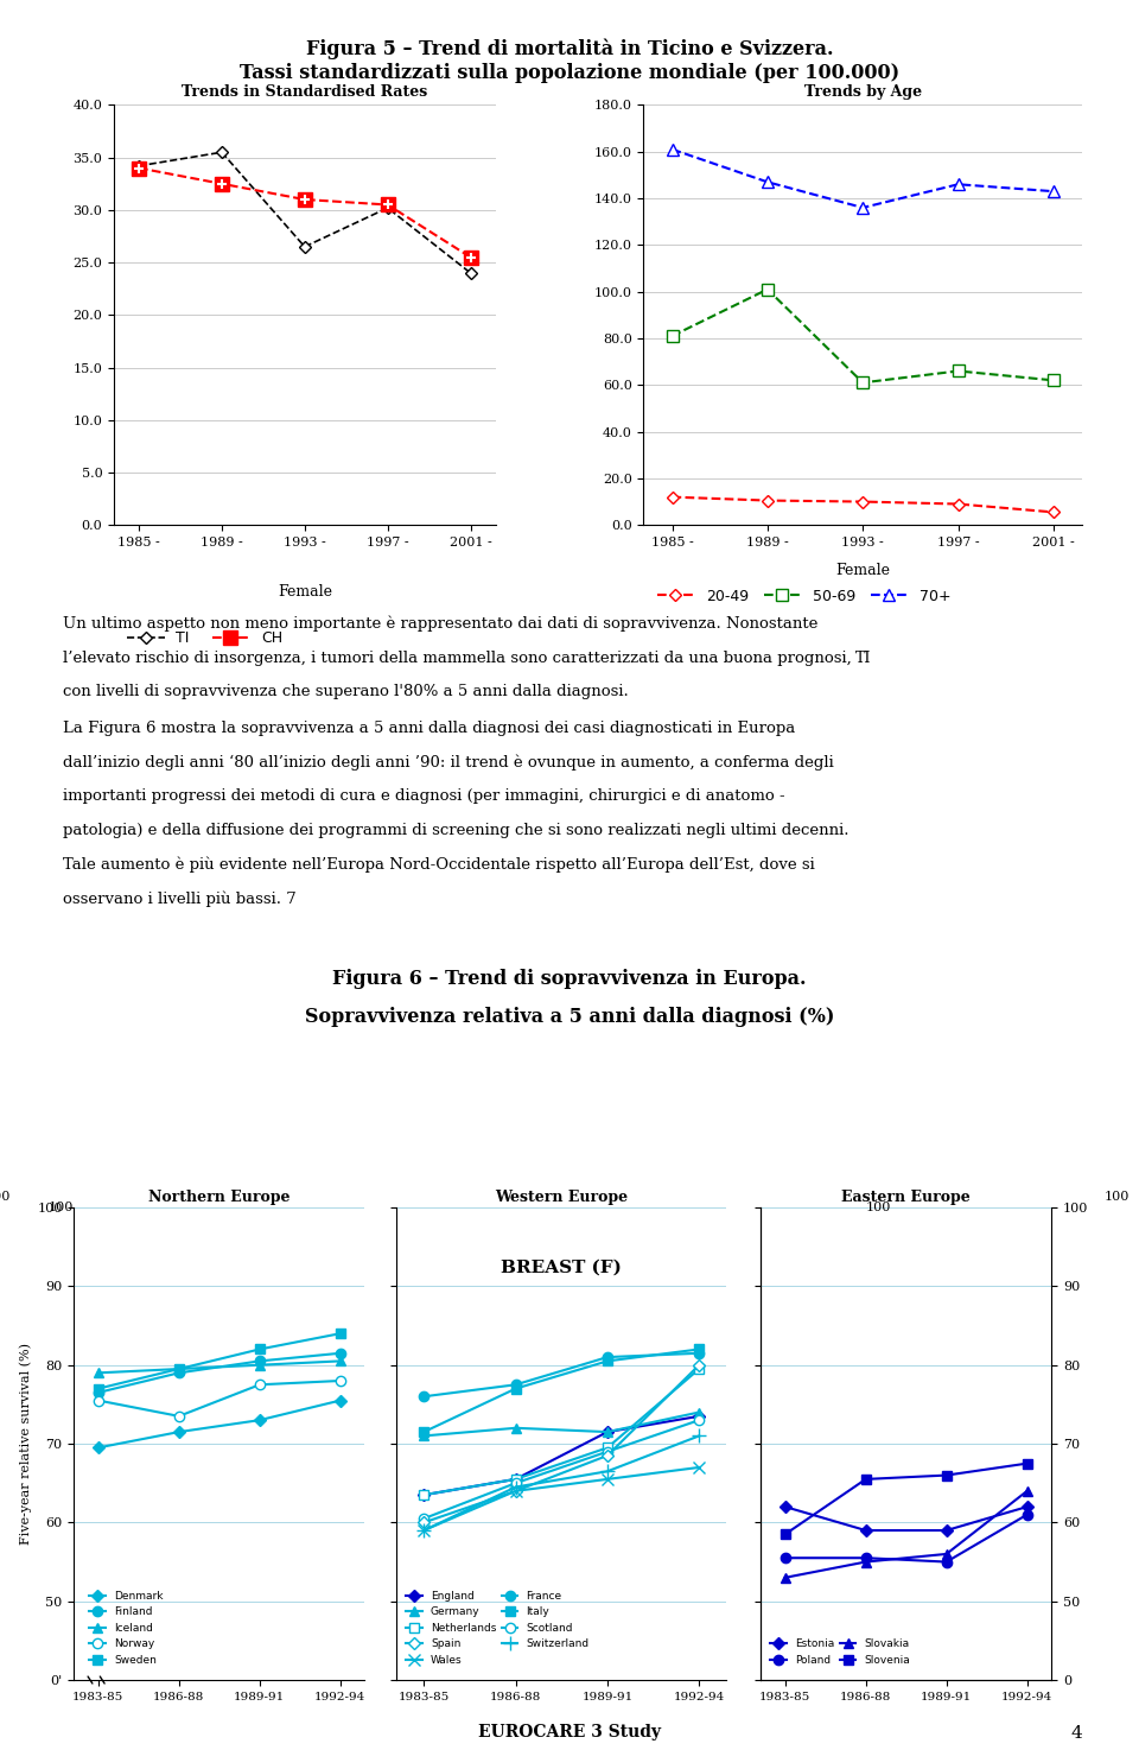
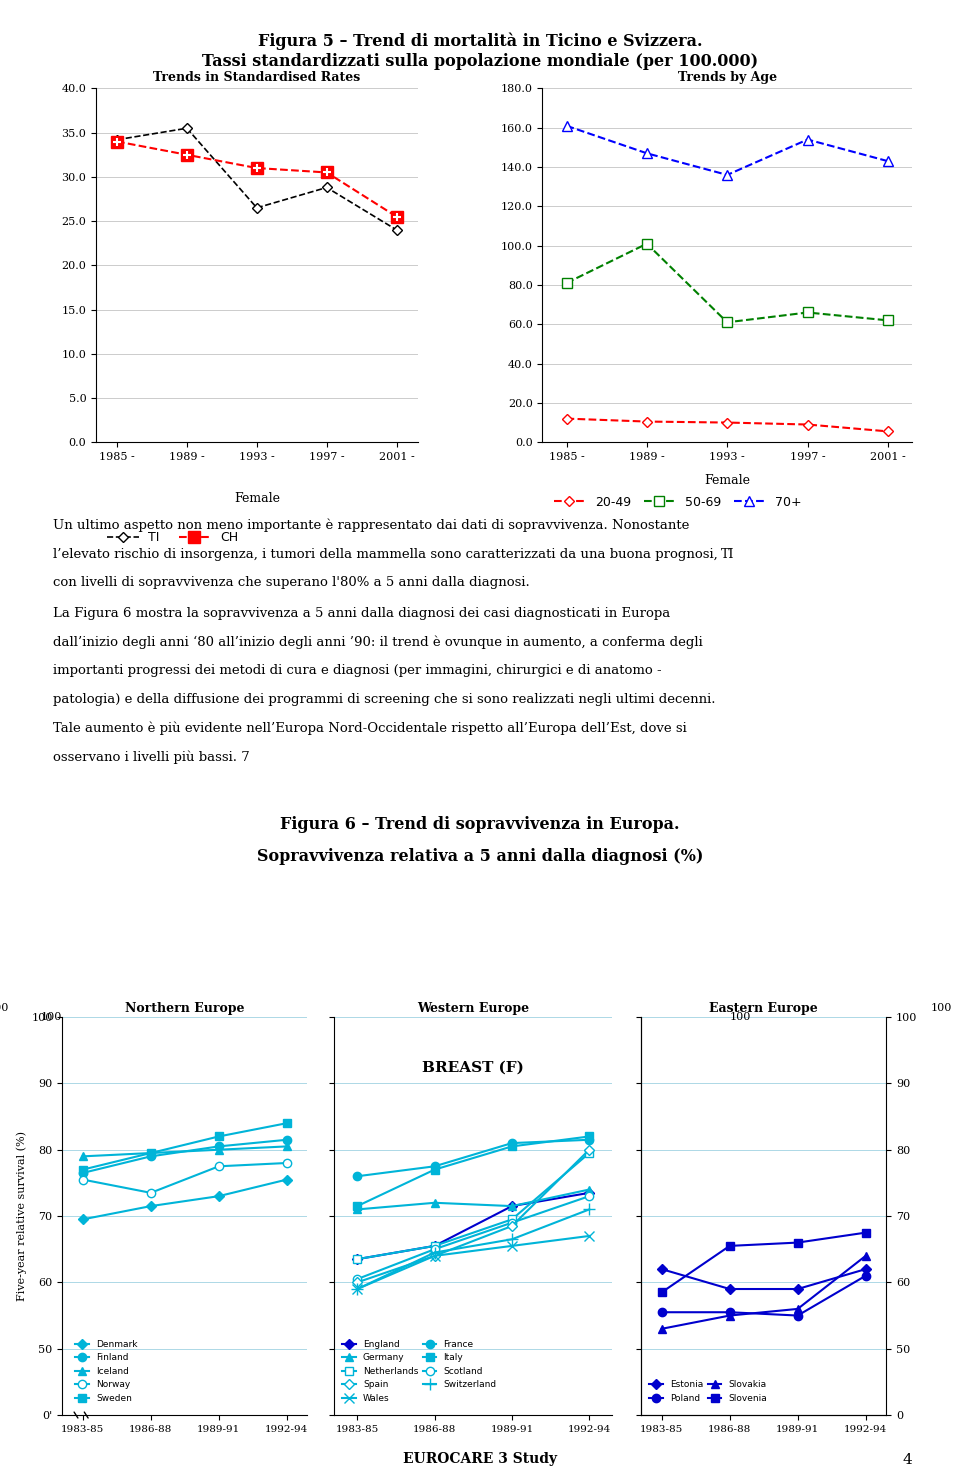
Trends in Standardised Rates/TI/1997 -: 30.2 -> 28.8
Trends by Age/70+/1997 -: 146 -> 154
